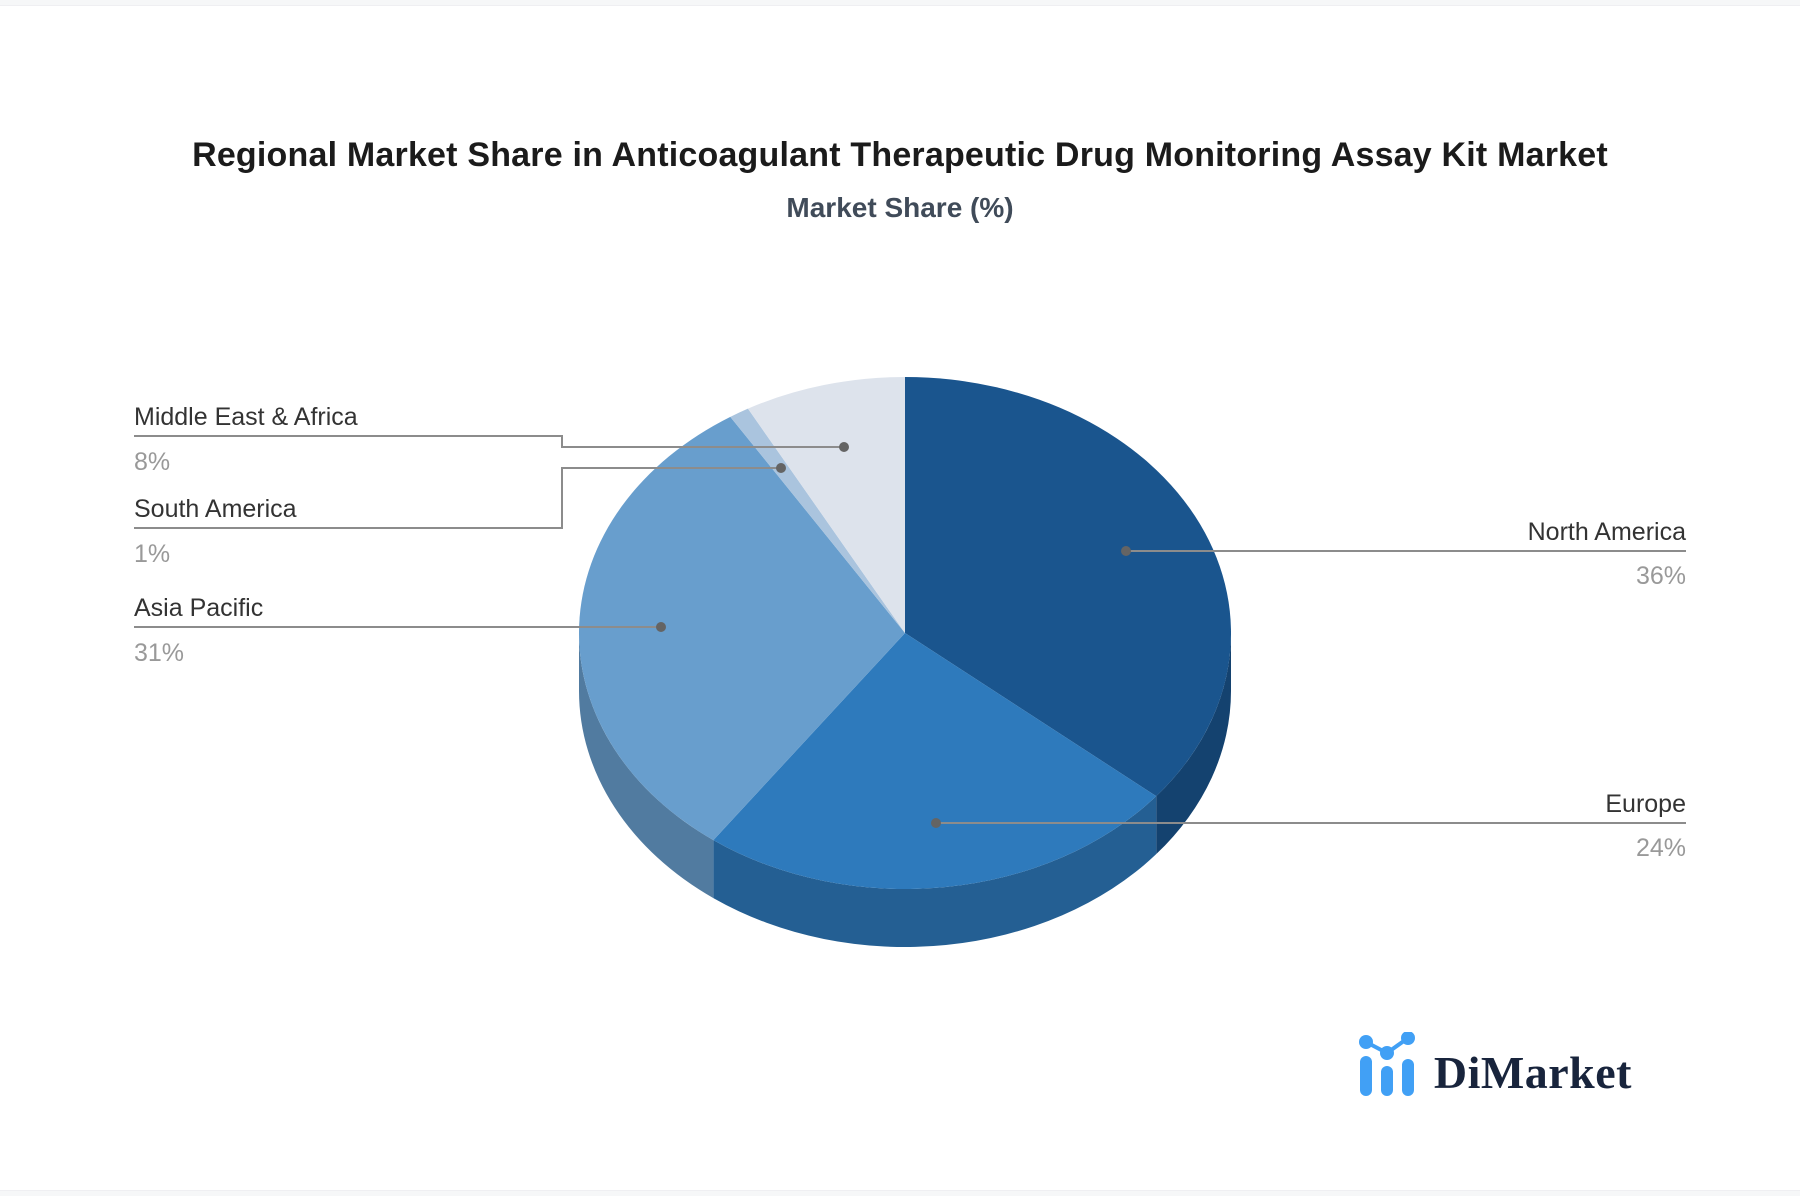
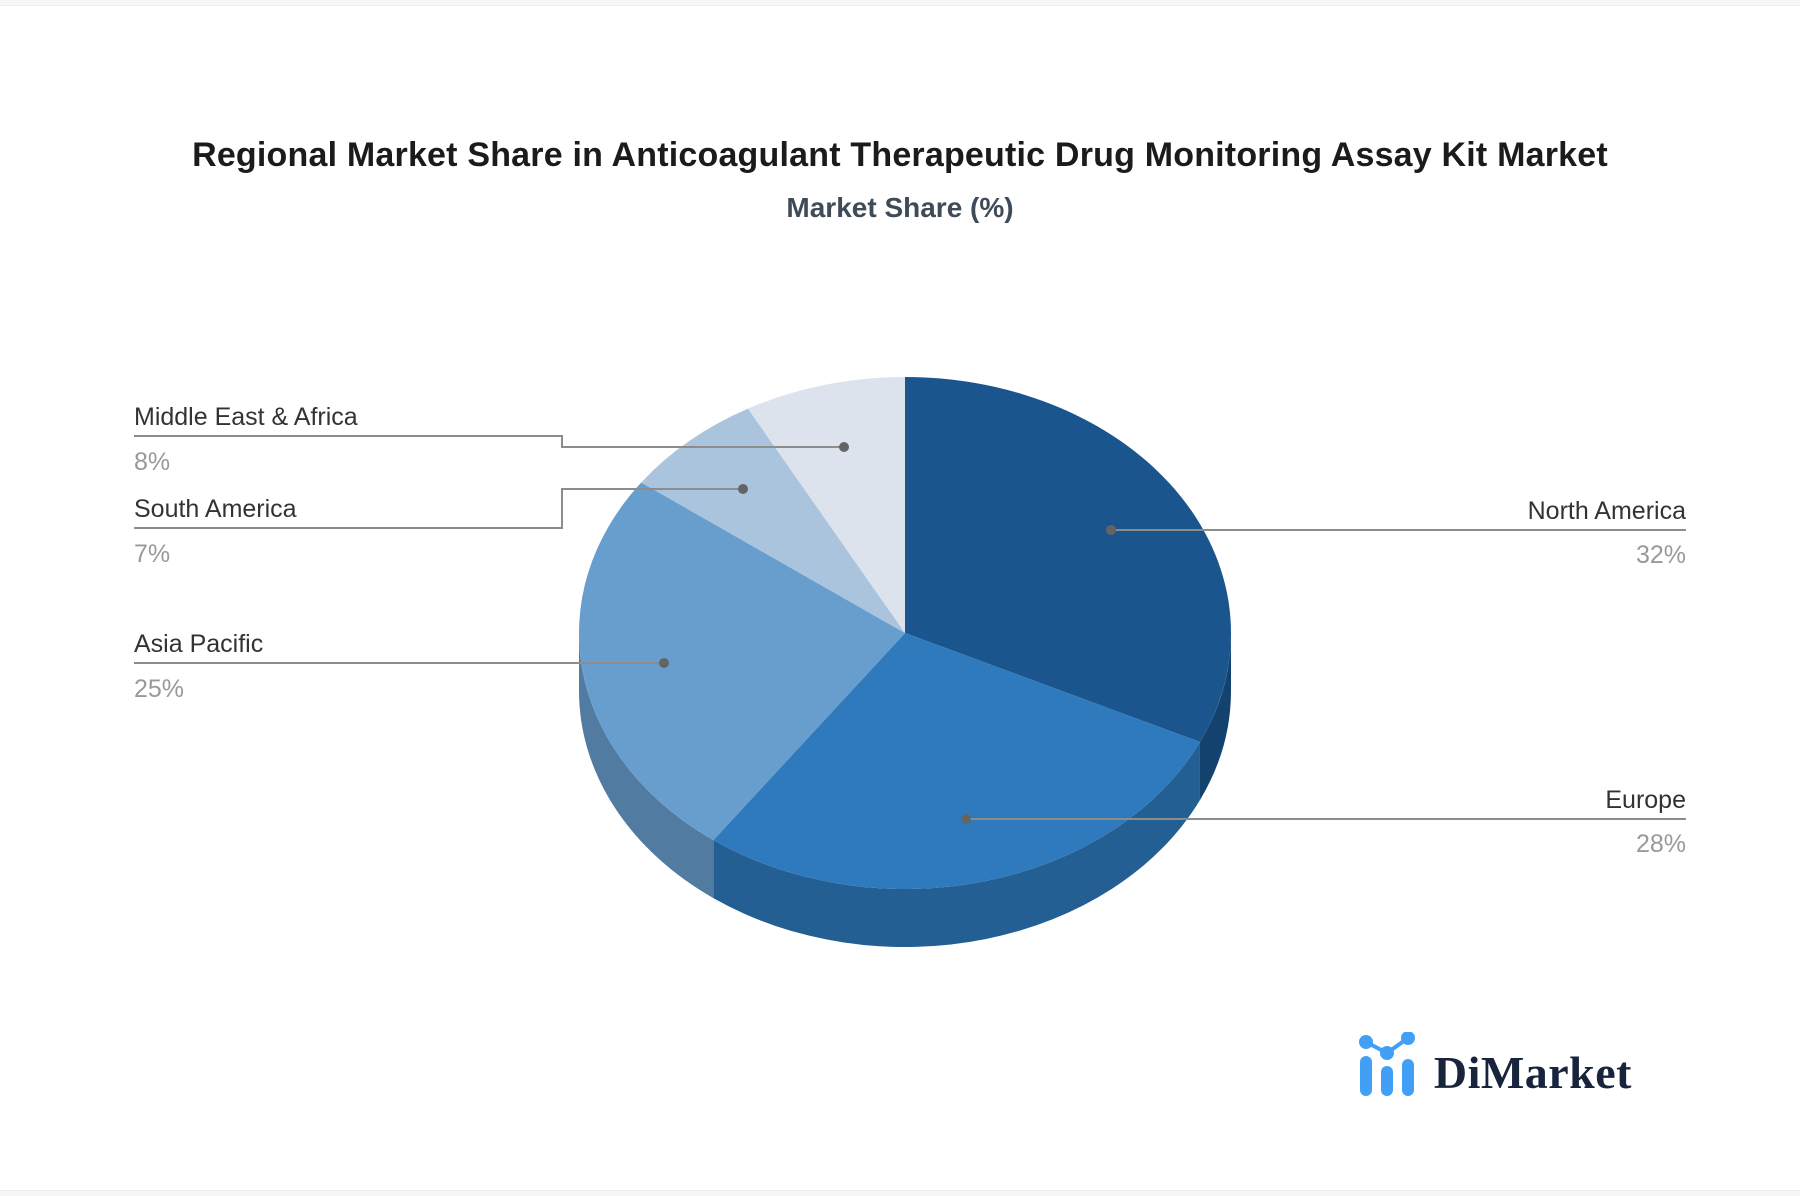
North America: 36% -> 32%
Europe: 24% -> 28%
Asia Pacific: 31% -> 25%
South America: 1% -> 7%
